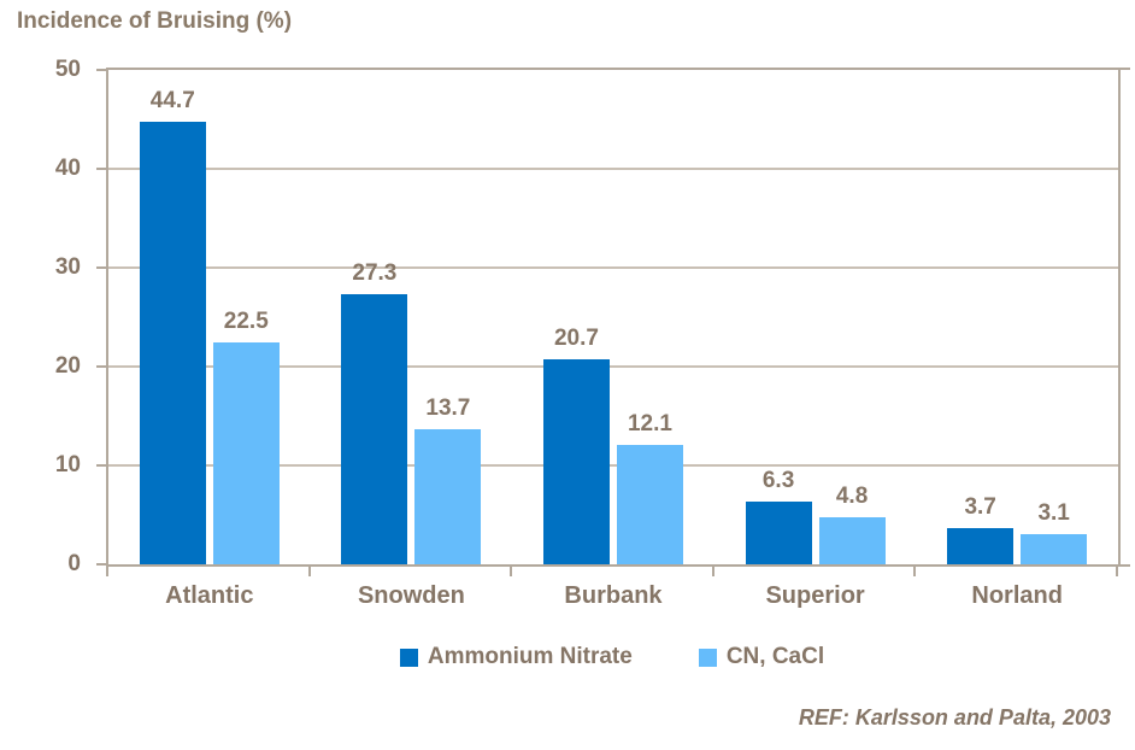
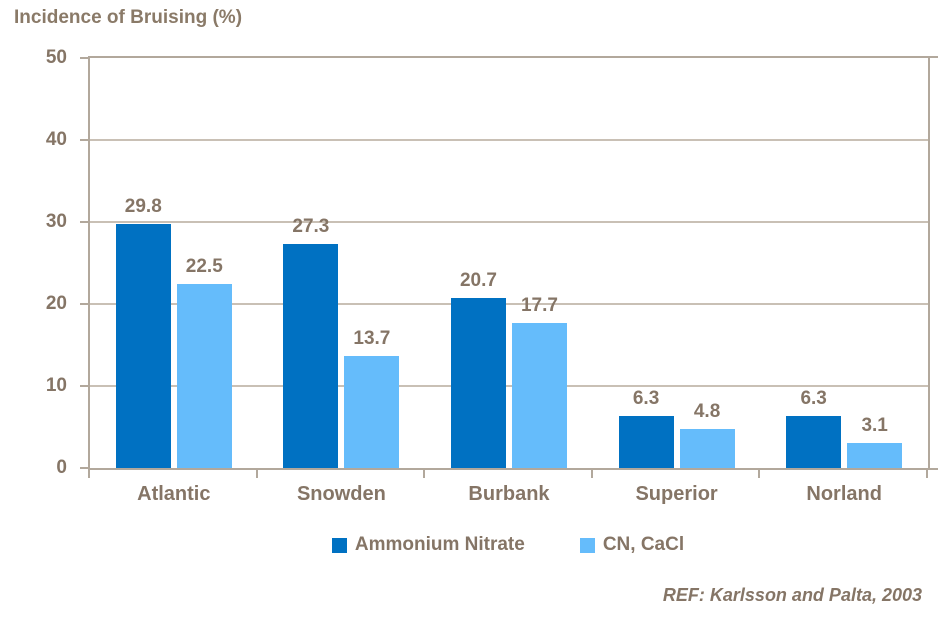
Ammonium Nitrate/Atlantic: 44.7 -> 29.8
CN, CaCl/Burbank: 12.1 -> 17.7
Ammonium Nitrate/Norland: 3.7 -> 6.3
